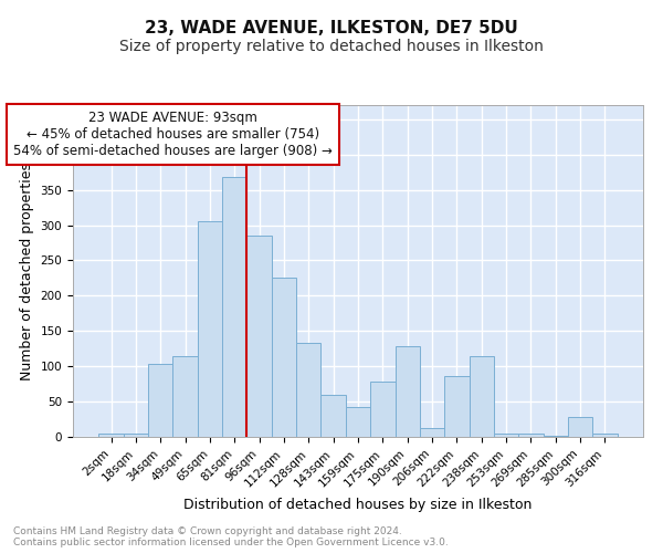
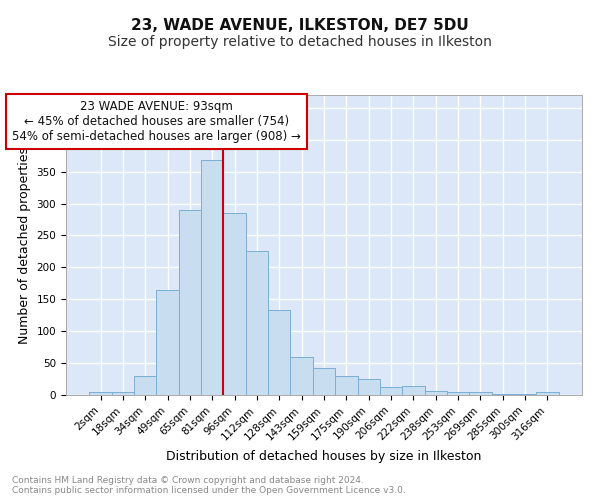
34sqm: 104 -> 29
49sqm: 114 -> 165
65sqm: 306 -> 290
175sqm: 78 -> 30
190sqm: 128 -> 25
222sqm: 86 -> 14
238sqm: 114 -> 6
300sqm: 28 -> 2
